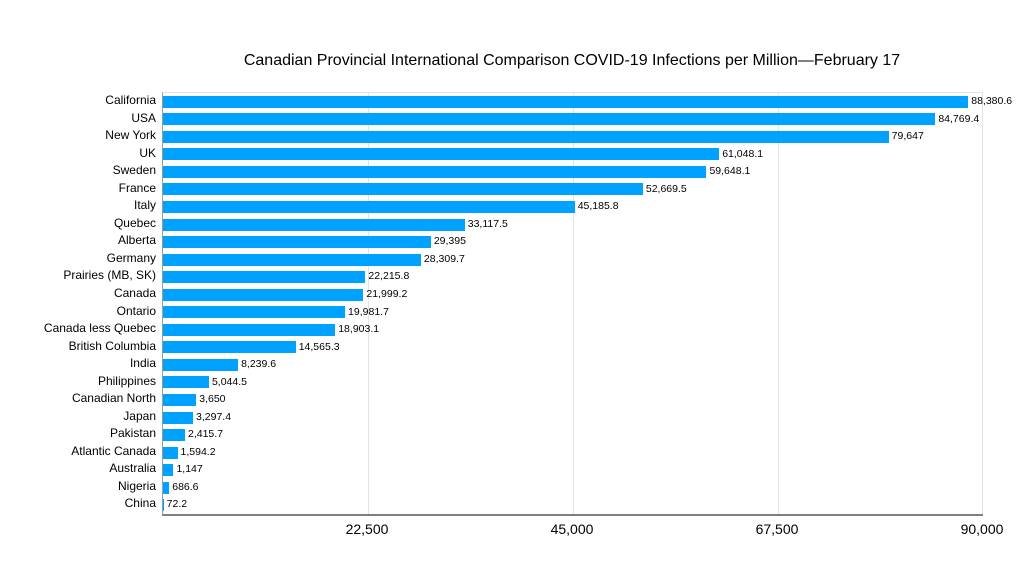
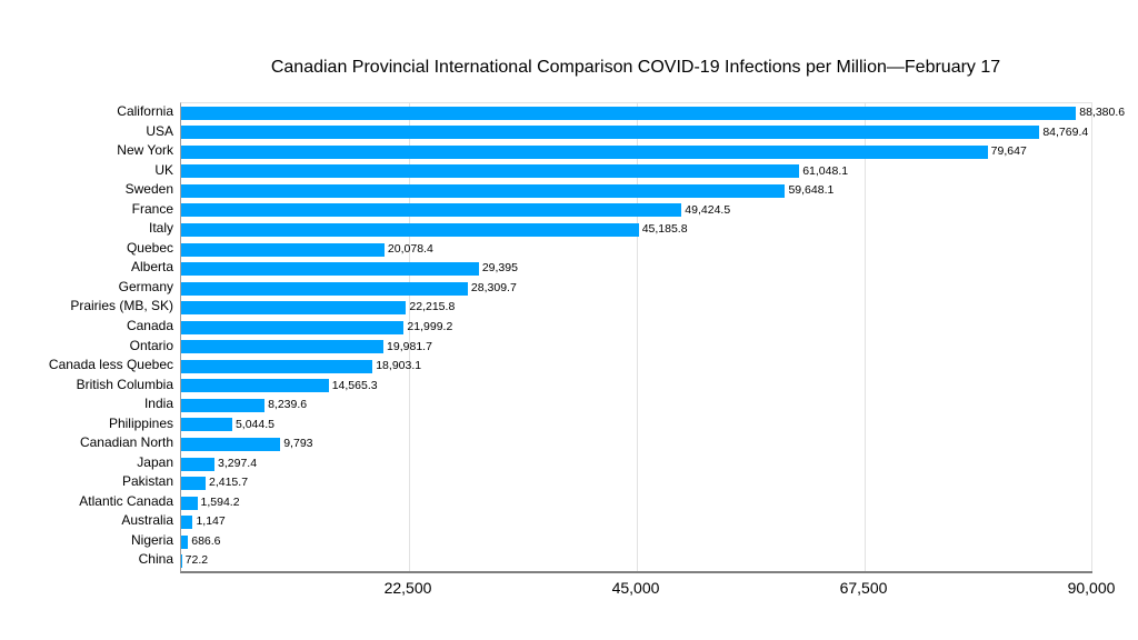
France: 52,669.5 -> 49,424.5
Quebec: 33,117.5 -> 20,078.4
Canadian North: 3,650 -> 9,793
